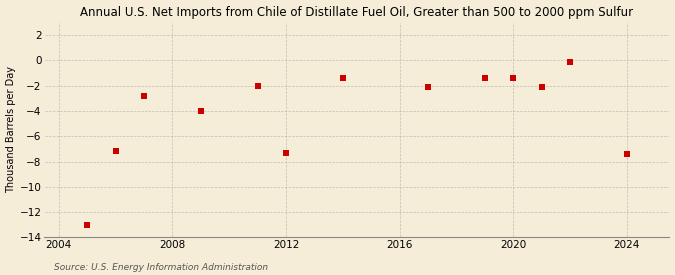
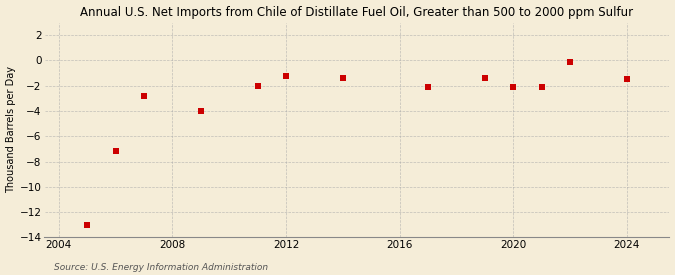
2012: -7.3 -> -1.2
2020: -1.4 -> -2.1
2024: -7.4 -> -1.5
